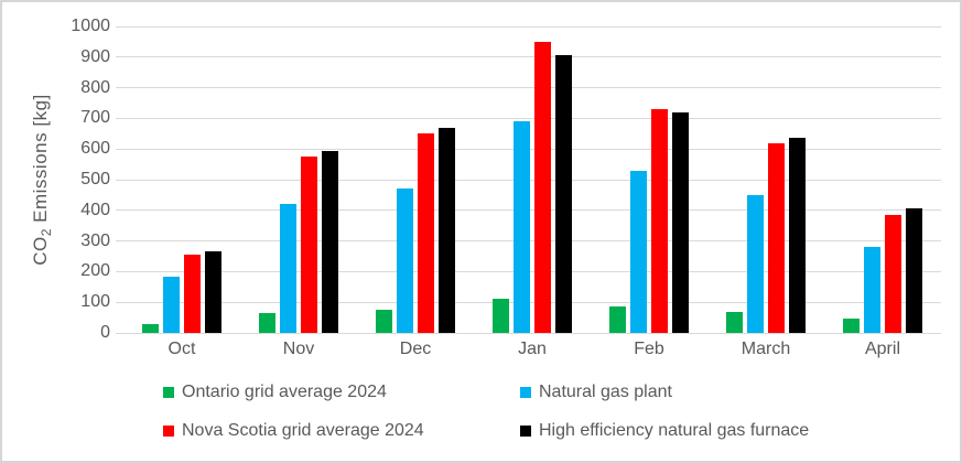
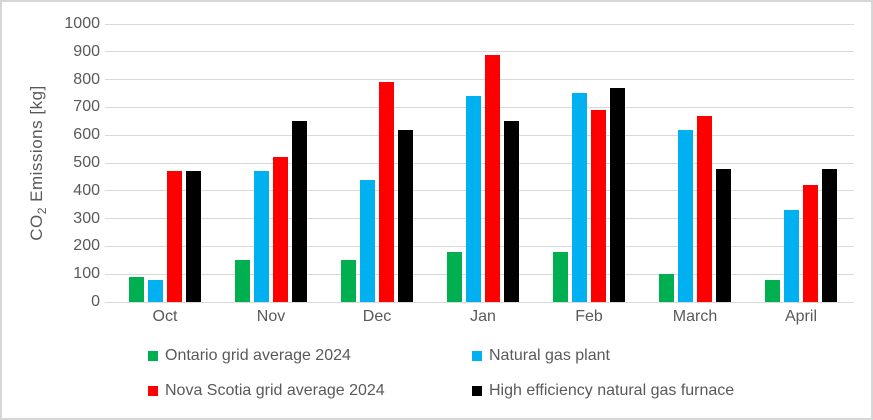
Ontario grid average 2024/Oct: 30 -> 90
Natural gas plant/Oct: 180 -> 80
Nova Scotia grid average 2024/Oct: 260 -> 470
High efficiency natural gas furnace/Oct: 260 -> 470
Ontario grid average 2024/Nov: 60 -> 150
Natural gas plant/Nov: 420 -> 470
Nova Scotia grid average 2024/Nov: 580 -> 520
High efficiency natural gas furnace/Nov: 600 -> 650
Ontario grid average 2024/Dec: 80 -> 150
Natural gas plant/Dec: 470 -> 440
Nova Scotia grid average 2024/Dec: 650 -> 790
High efficiency natural gas furnace/Dec: 670 -> 620
Ontario grid average 2024/Jan: 110 -> 180
Natural gas plant/Jan: 690 -> 740
Nova Scotia grid average 2024/Jan: 950 -> 890
High efficiency natural gas furnace/Jan: 900 -> 650
Ontario grid average 2024/Feb: 80 -> 180
Natural gas plant/Feb: 530 -> 750
Nova Scotia grid average 2024/Feb: 730 -> 690
High efficiency natural gas furnace/Feb: 720 -> 770
Ontario grid average 2024/March: 70 -> 100
Natural gas plant/March: 450 -> 620
Nova Scotia grid average 2024/March: 620 -> 670
High efficiency natural gas furnace/March: 640 -> 480
Ontario grid average 2024/April: 40 -> 80
Natural gas plant/April: 280 -> 330
Nova Scotia grid average 2024/April: 380 -> 420
High efficiency natural gas furnace/April: 400 -> 480
